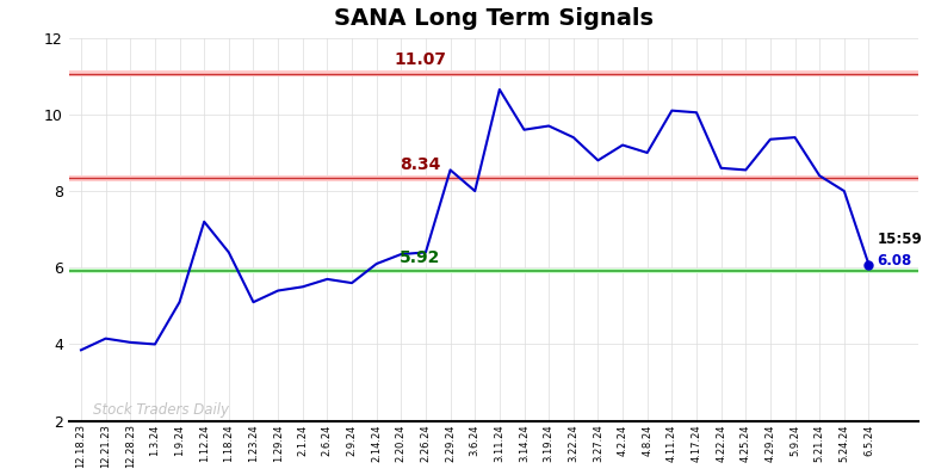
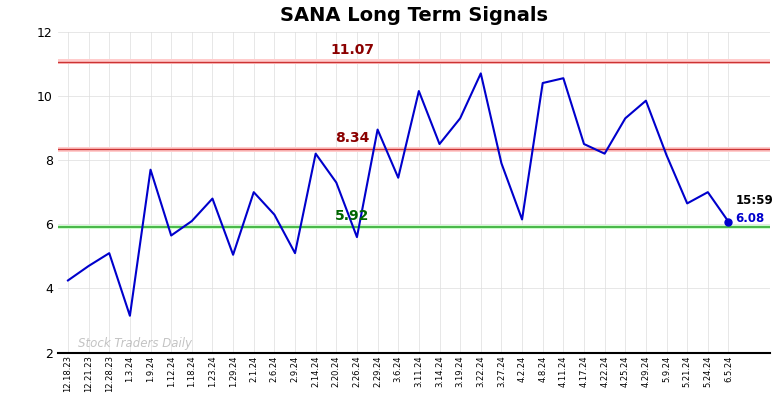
12.18.23: 3.85 -> 4.25
12.21.23: 4.15 -> 4.70
12.28.23: 4.05 -> 5.10
1.3.24: 4.00 -> 3.15
1.9.24: 5.10 -> 7.70
1.12.24: 7.20 -> 5.65
1.18.24: 6.40 -> 6.10
1.23.24: 5.10 -> 6.80
1.29.24: 5.40 -> 5.05
2.1.24: 5.50 -> 7.00
2.6.24: 5.70 -> 6.30
2.9.24: 5.60 -> 5.10
2.14.24: 6.10 -> 8.20
2.20.24: 6.35 -> 7.30
2.26.24: 6.40 -> 5.60
2.29.24: 8.55 -> 8.95
3.6.24: 8.00 -> 7.45
3.11.24: 10.65 -> 10.15
3.14.24: 9.60 -> 8.50
3.19.24: 9.70 -> 9.30
3.22.24: 9.40 -> 10.70
3.27.24: 8.80 -> 7.90
4.2.24: 9.20 -> 6.15
4.8.24: 9.00 -> 10.40
4.11.24: 10.10 -> 10.55
4.17.24: 10.05 -> 8.50
4.22.24: 8.60 -> 8.20
4.25.24: 8.55 -> 9.30
4.29.24: 9.35 -> 9.85
5.9.24: 9.40 -> 8.15
5.21.24: 8.40 -> 6.65
5.24.24: 8.00 -> 7.00
